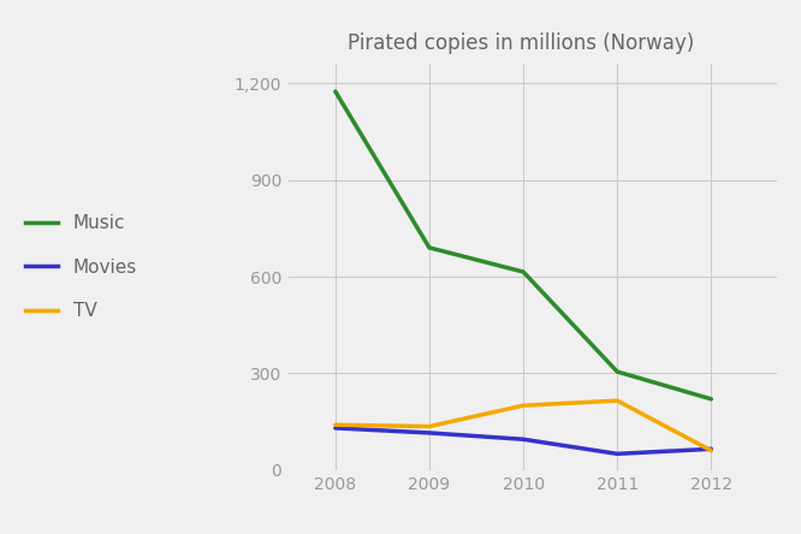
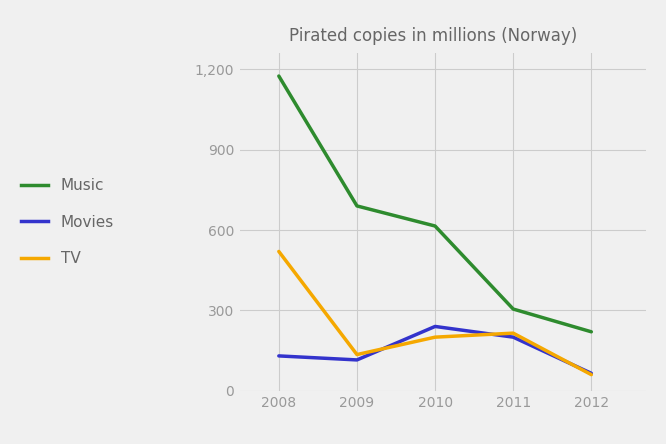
TV/2008: 140 -> 520
Movies/2010: 95 -> 240
Movies/2011: 50 -> 200
